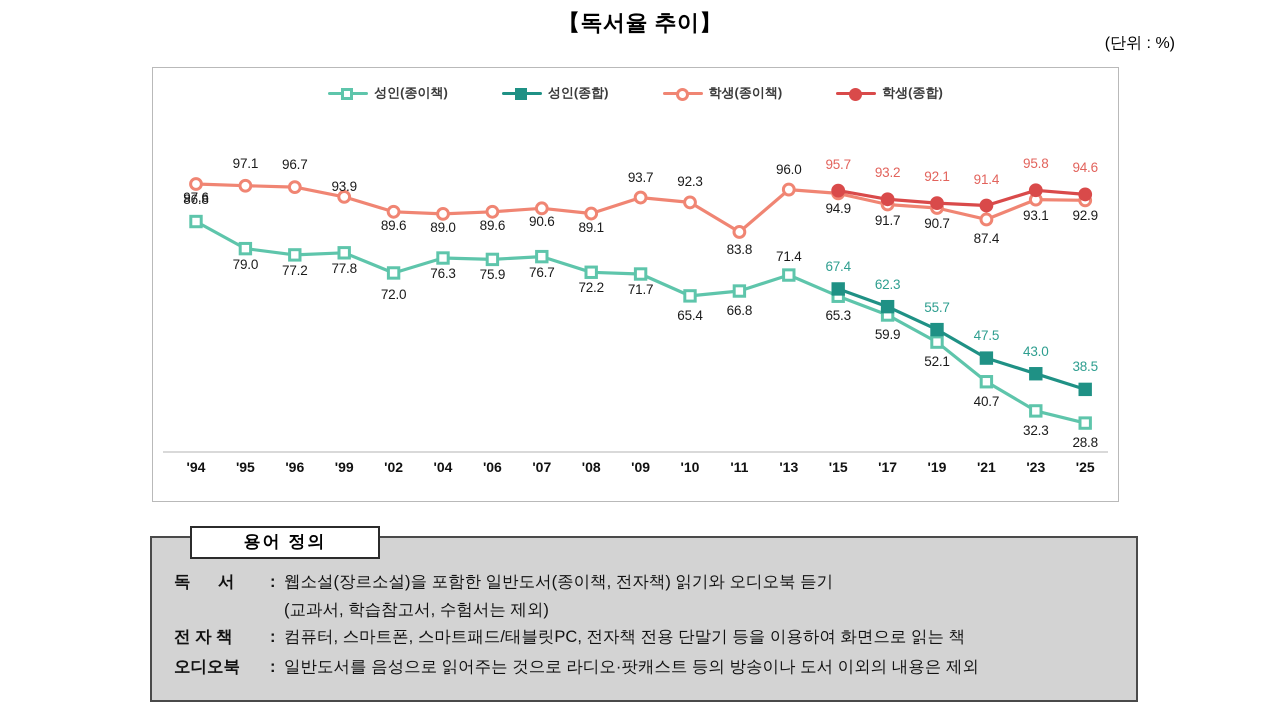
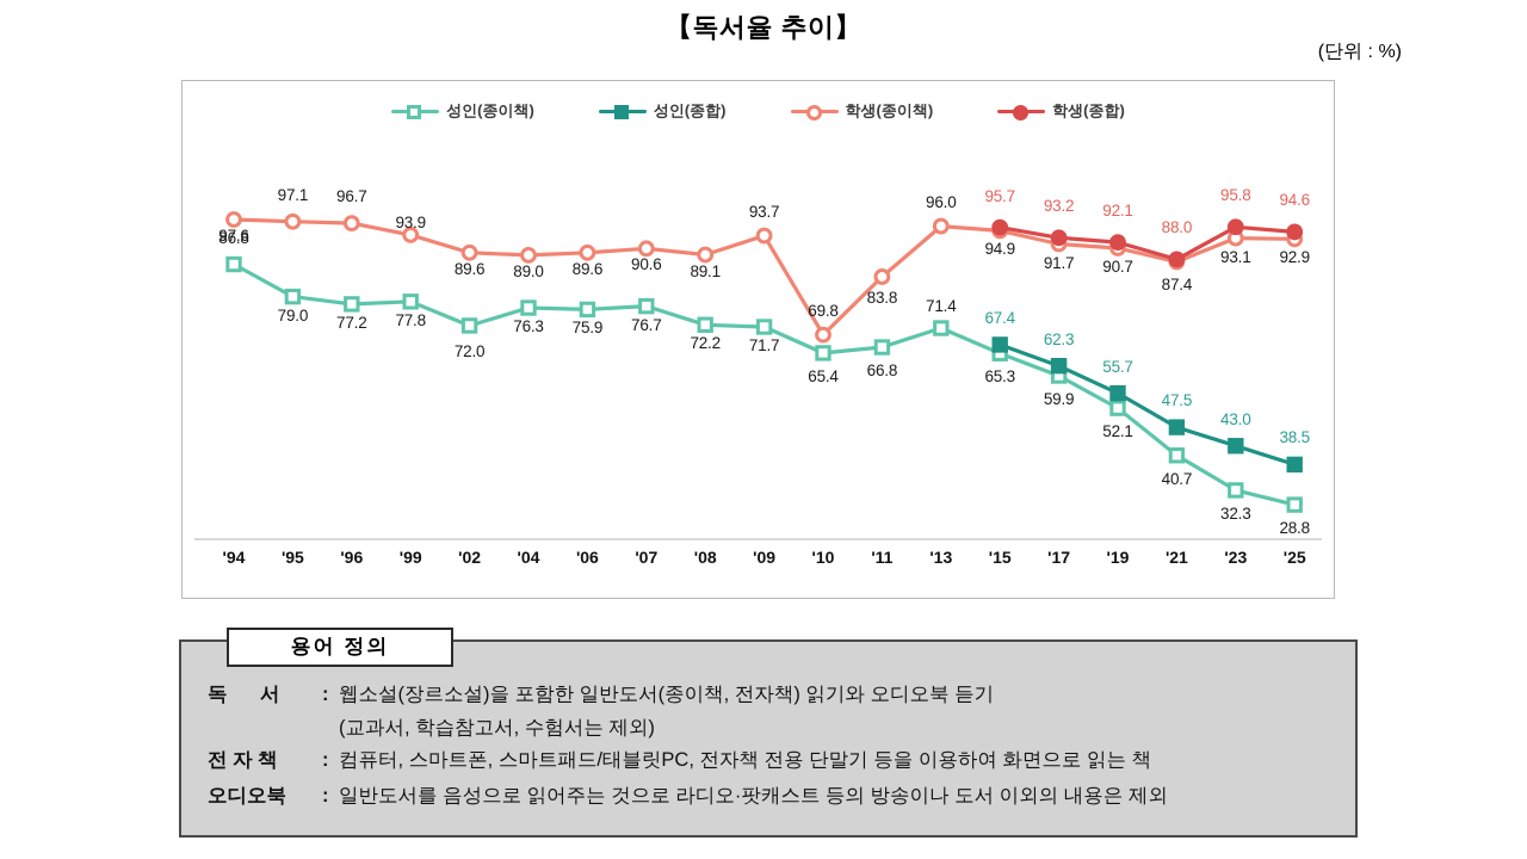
학생(종이책)/'10: 92.3 -> 69.8
학생(종합)/'21: 91.4 -> 88.0
